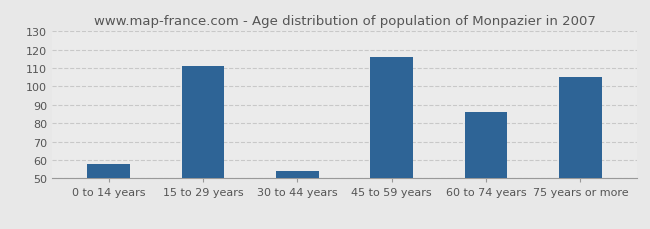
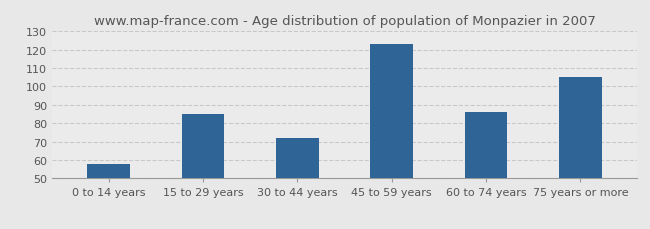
15 to 29 years: 111 -> 85
30 to 44 years: 54 -> 72
45 to 59 years: 116 -> 123
